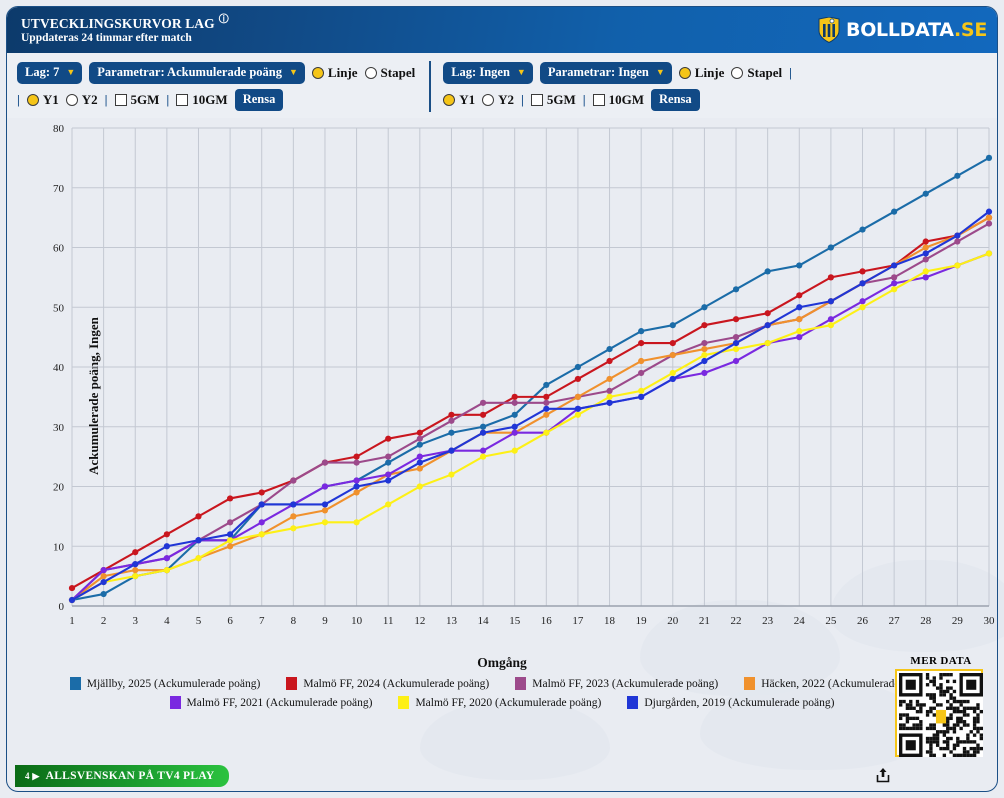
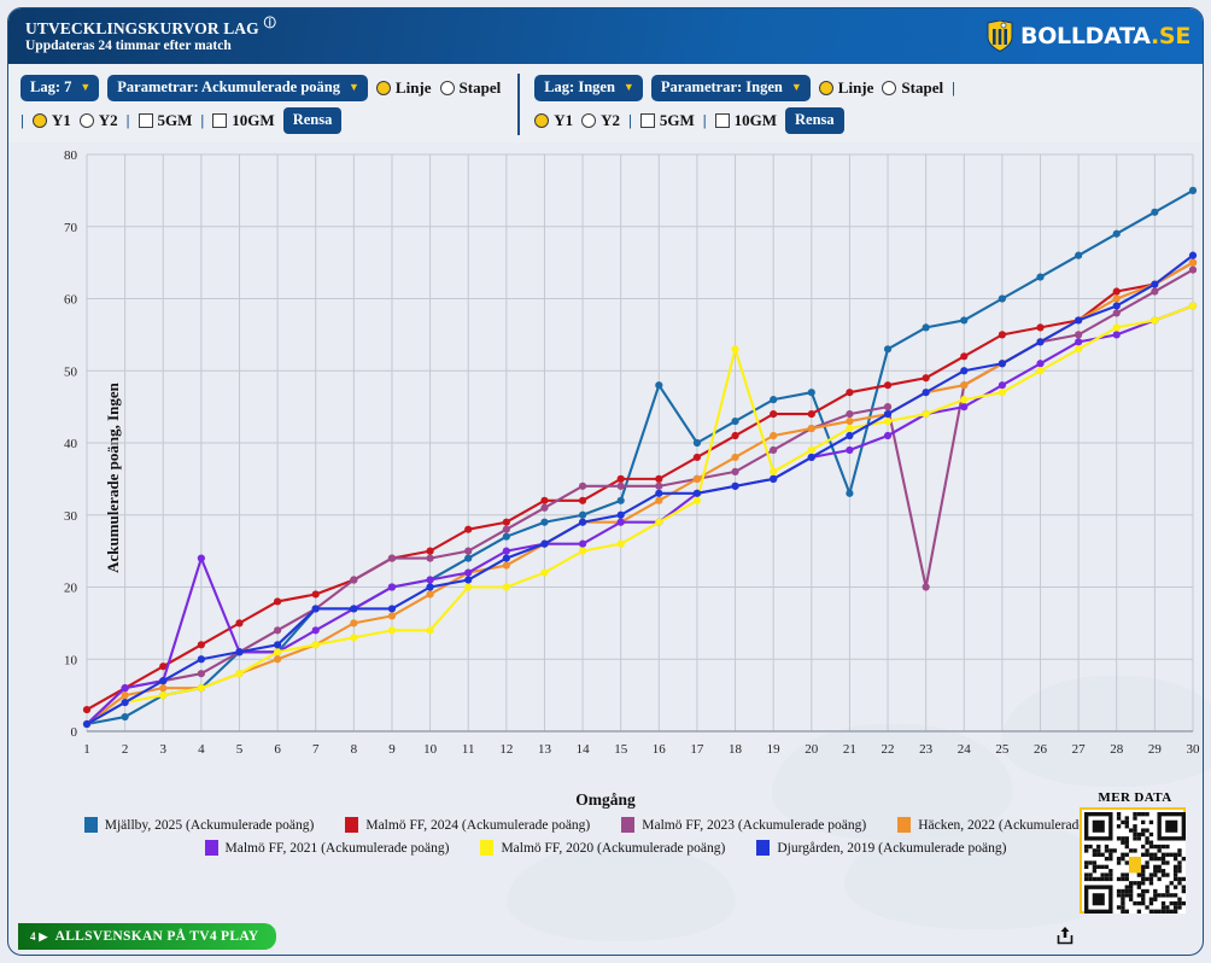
Malmö FF, 2021 (Ackumulerade poäng)/4: 8 -> 24
Malmö FF, 2020 (Ackumulerade poäng)/11: 17 -> 20
Mjällby, 2025 (Ackumulerade poäng)/16: 37 -> 48
Malmö FF, 2020 (Ackumulerade poäng)/18: 35 -> 53
Mjällby, 2025 (Ackumulerade poäng)/21: 50 -> 33
Malmö FF, 2023 (Ackumulerade poäng)/23: 47 -> 20
